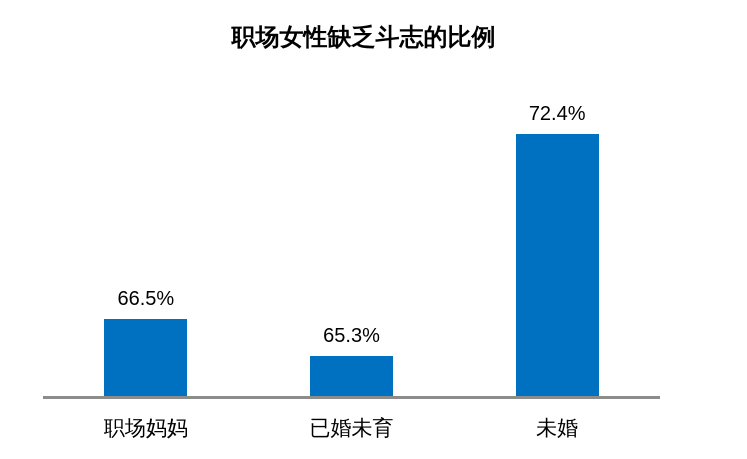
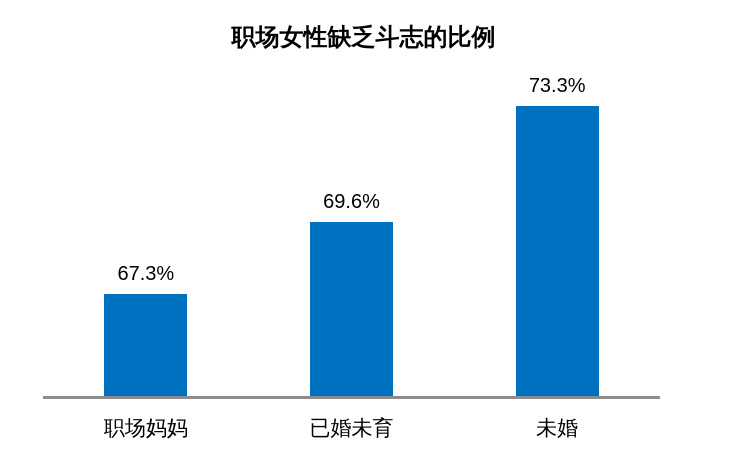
职场妈妈: 66.5% -> 67.3%
已婚未育: 65.3% -> 69.6%
未婚: 72.4% -> 73.3%
